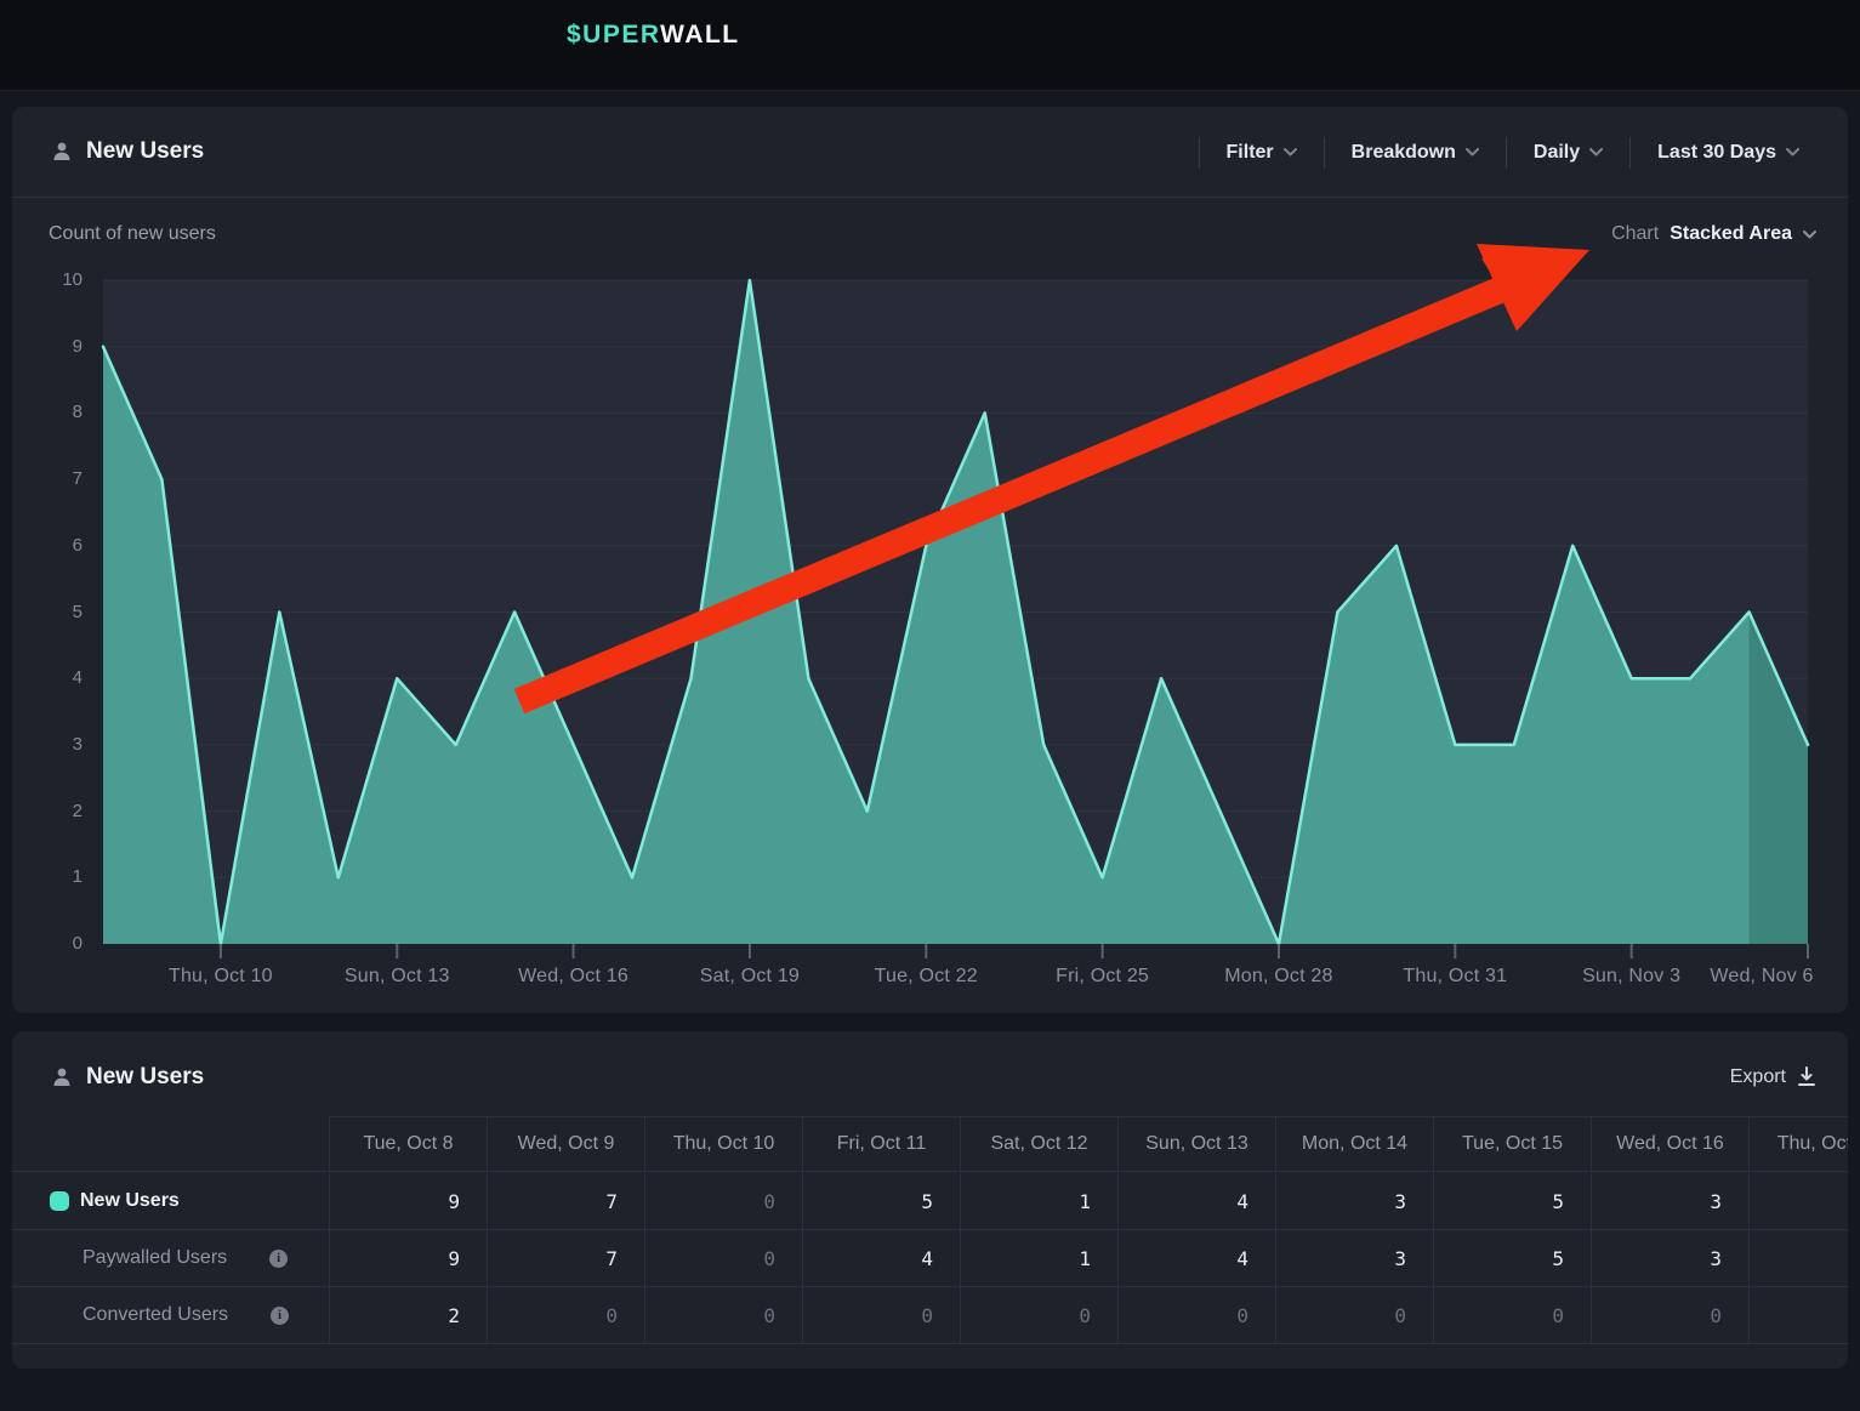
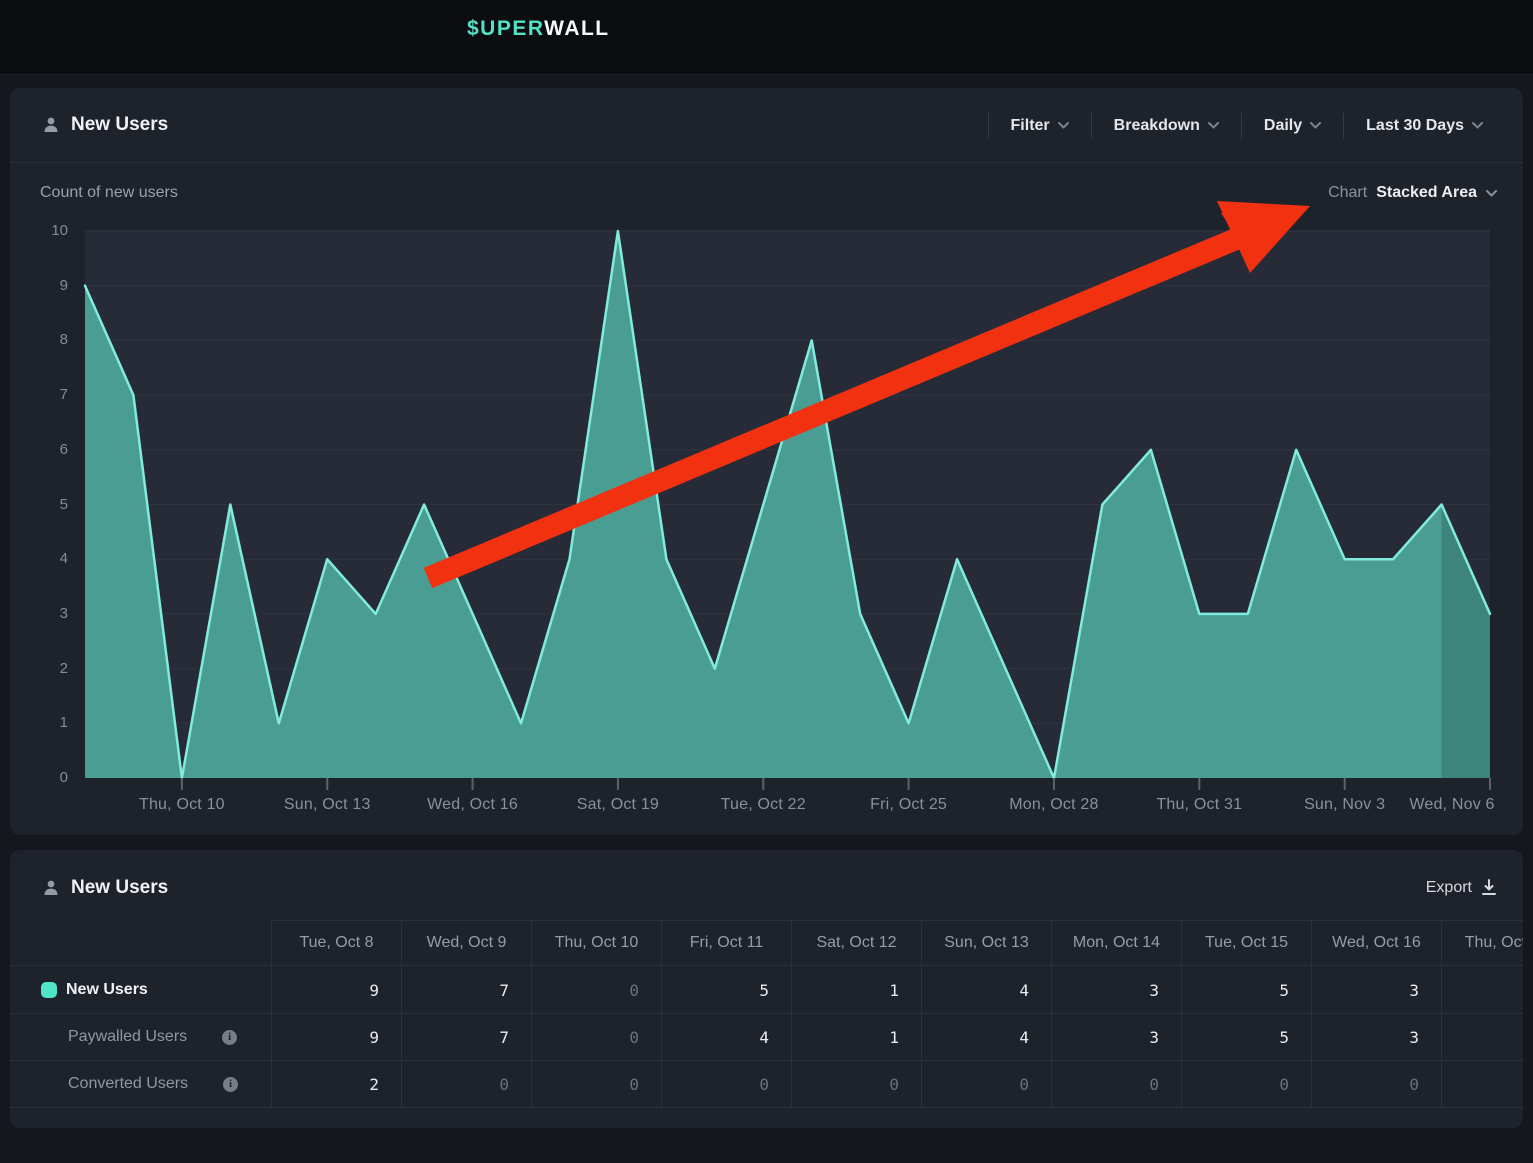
Tue, Oct 22: 6 -> 5
